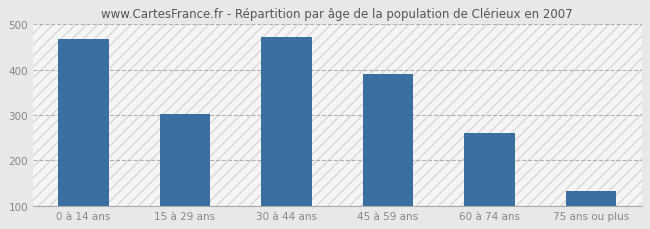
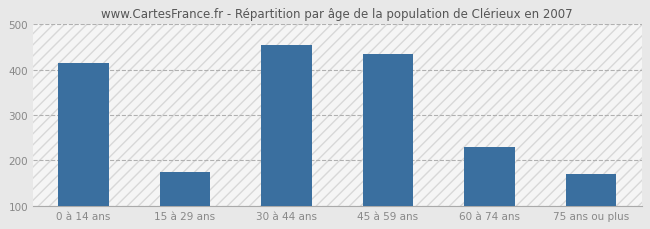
0 à 14 ans: 467 -> 415
15 à 29 ans: 302 -> 175
30 à 44 ans: 472 -> 455
45 à 59 ans: 391 -> 435
60 à 74 ans: 261 -> 230
75 ans ou plus: 132 -> 170
